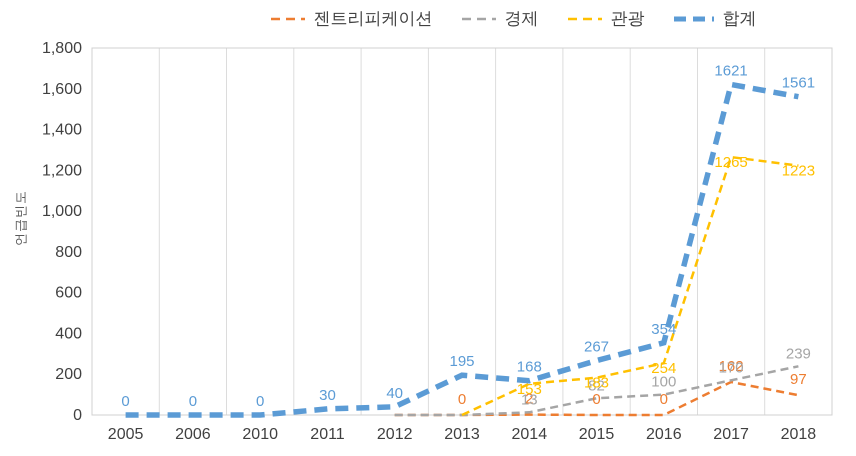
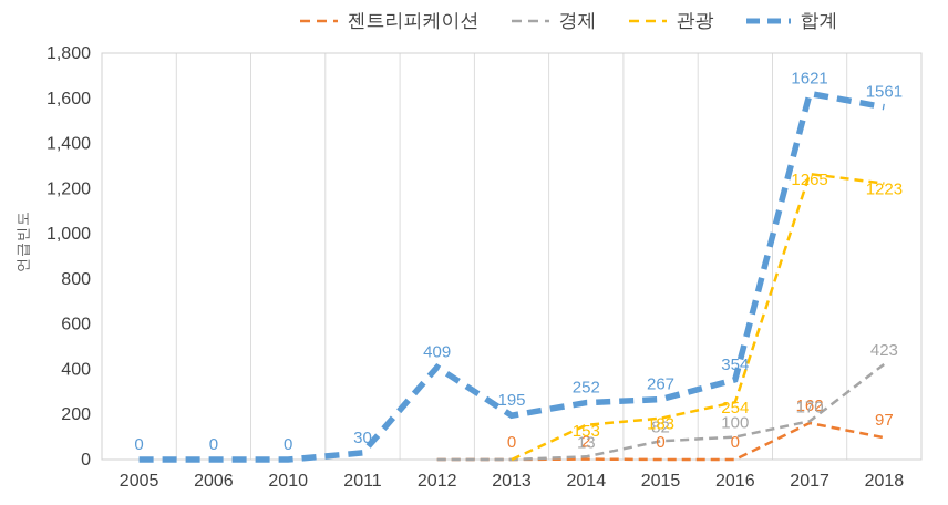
합계/2012: 40 -> 409
합계/2014: 168 -> 252
경제/2018: 239 -> 423
